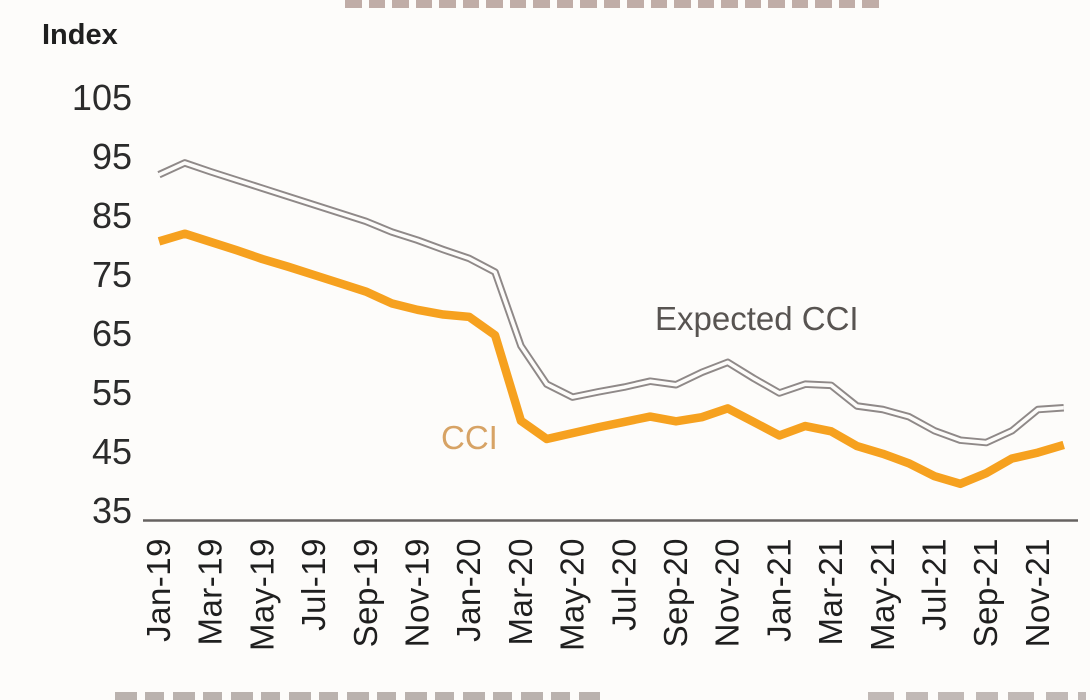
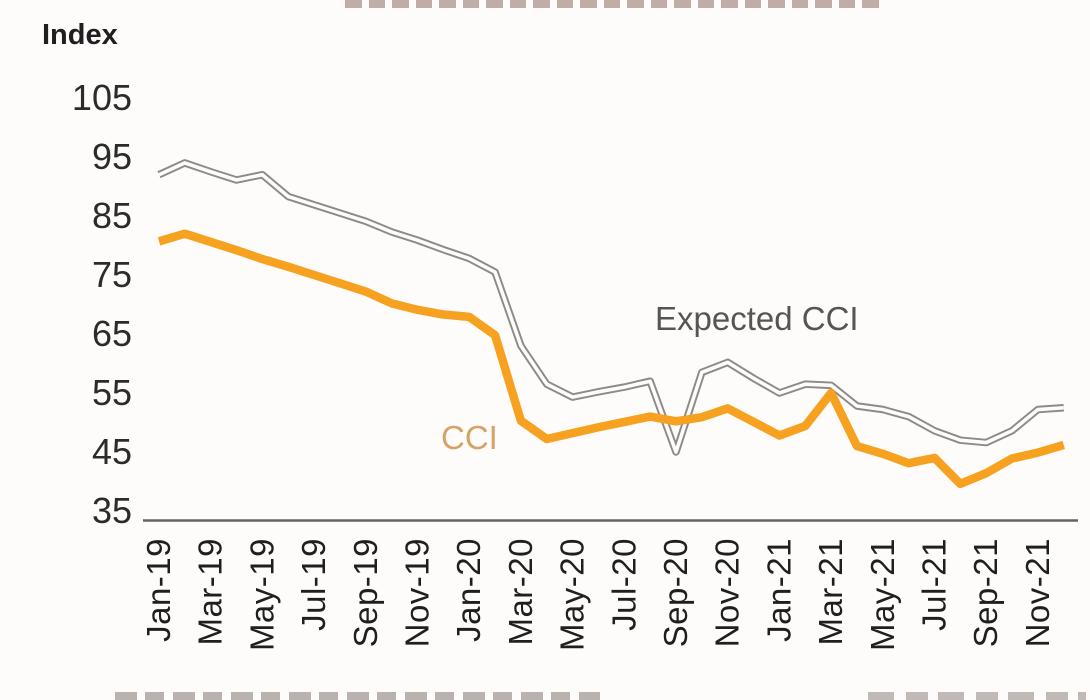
Expected CCI/May-19: 90 -> 92
Expected CCI/Sep-20: 56 -> 45
CCI/Mar-21: 48 -> 55
CCI/Jul-21: 41 -> 44
